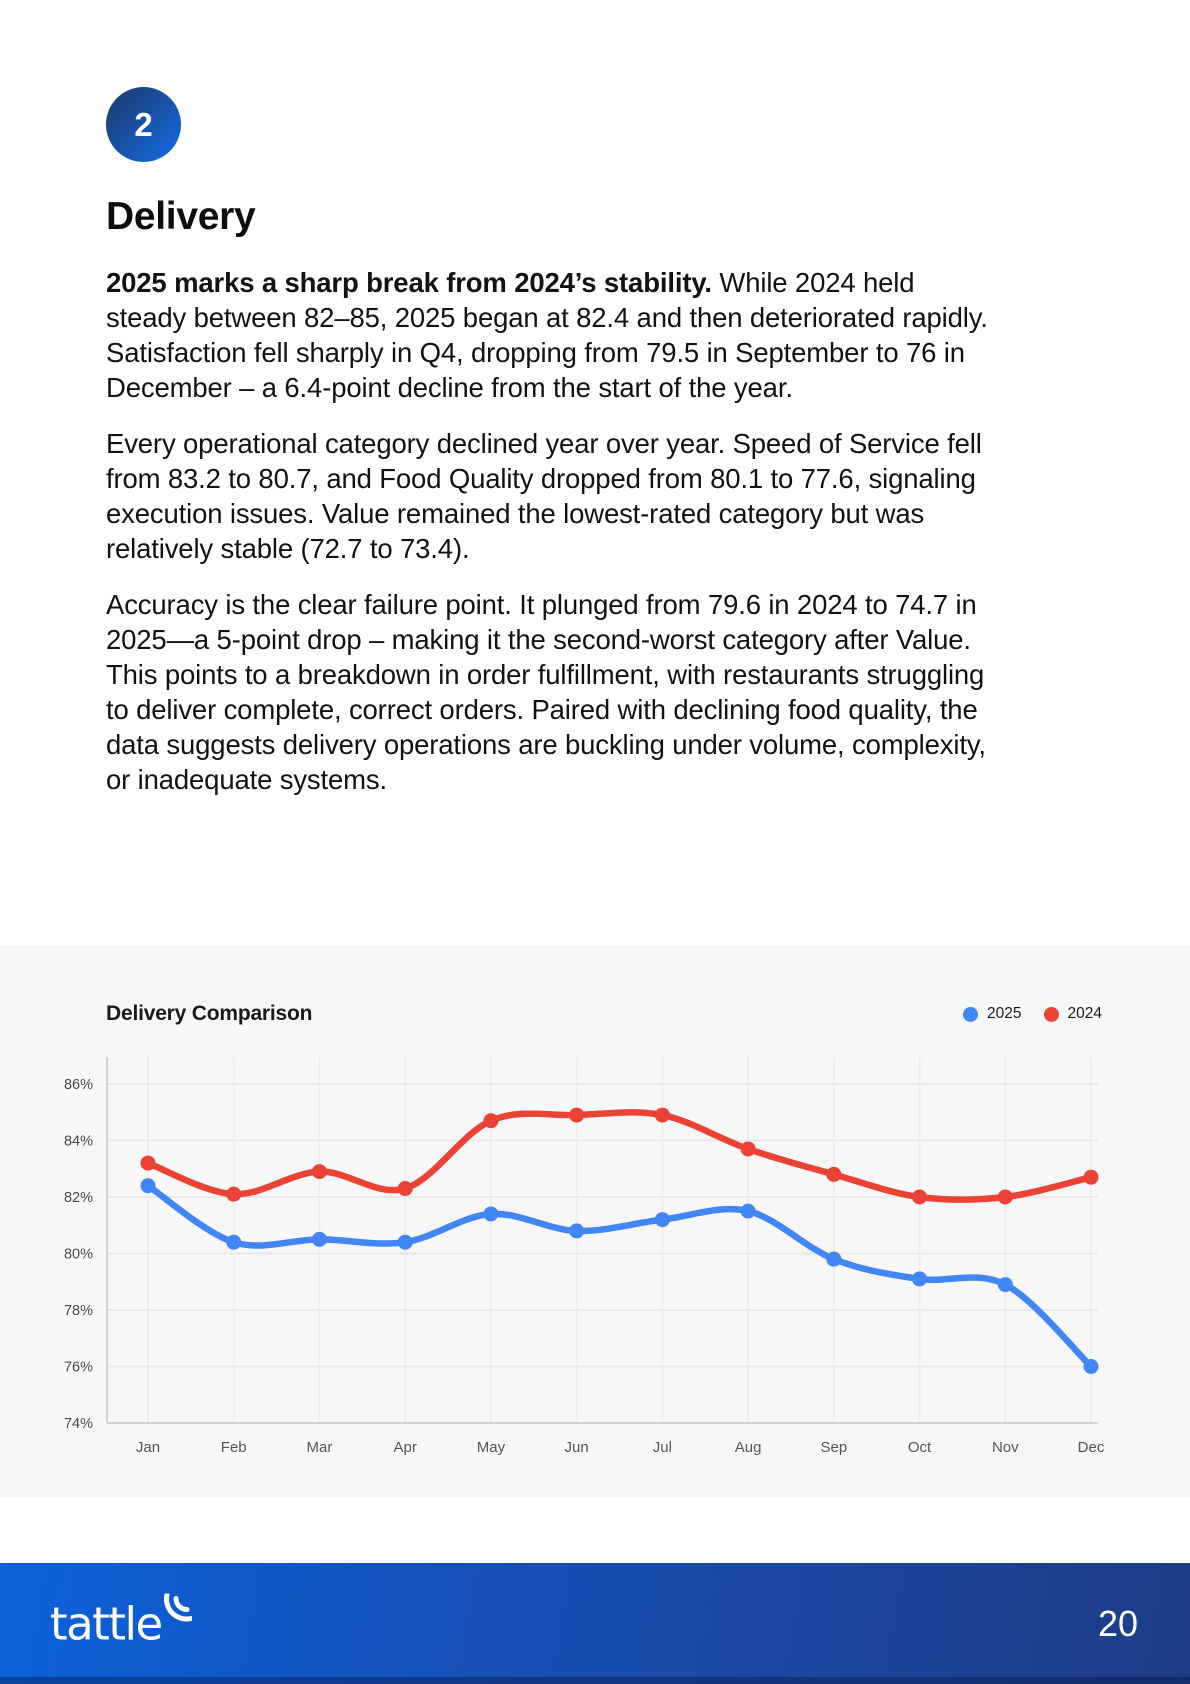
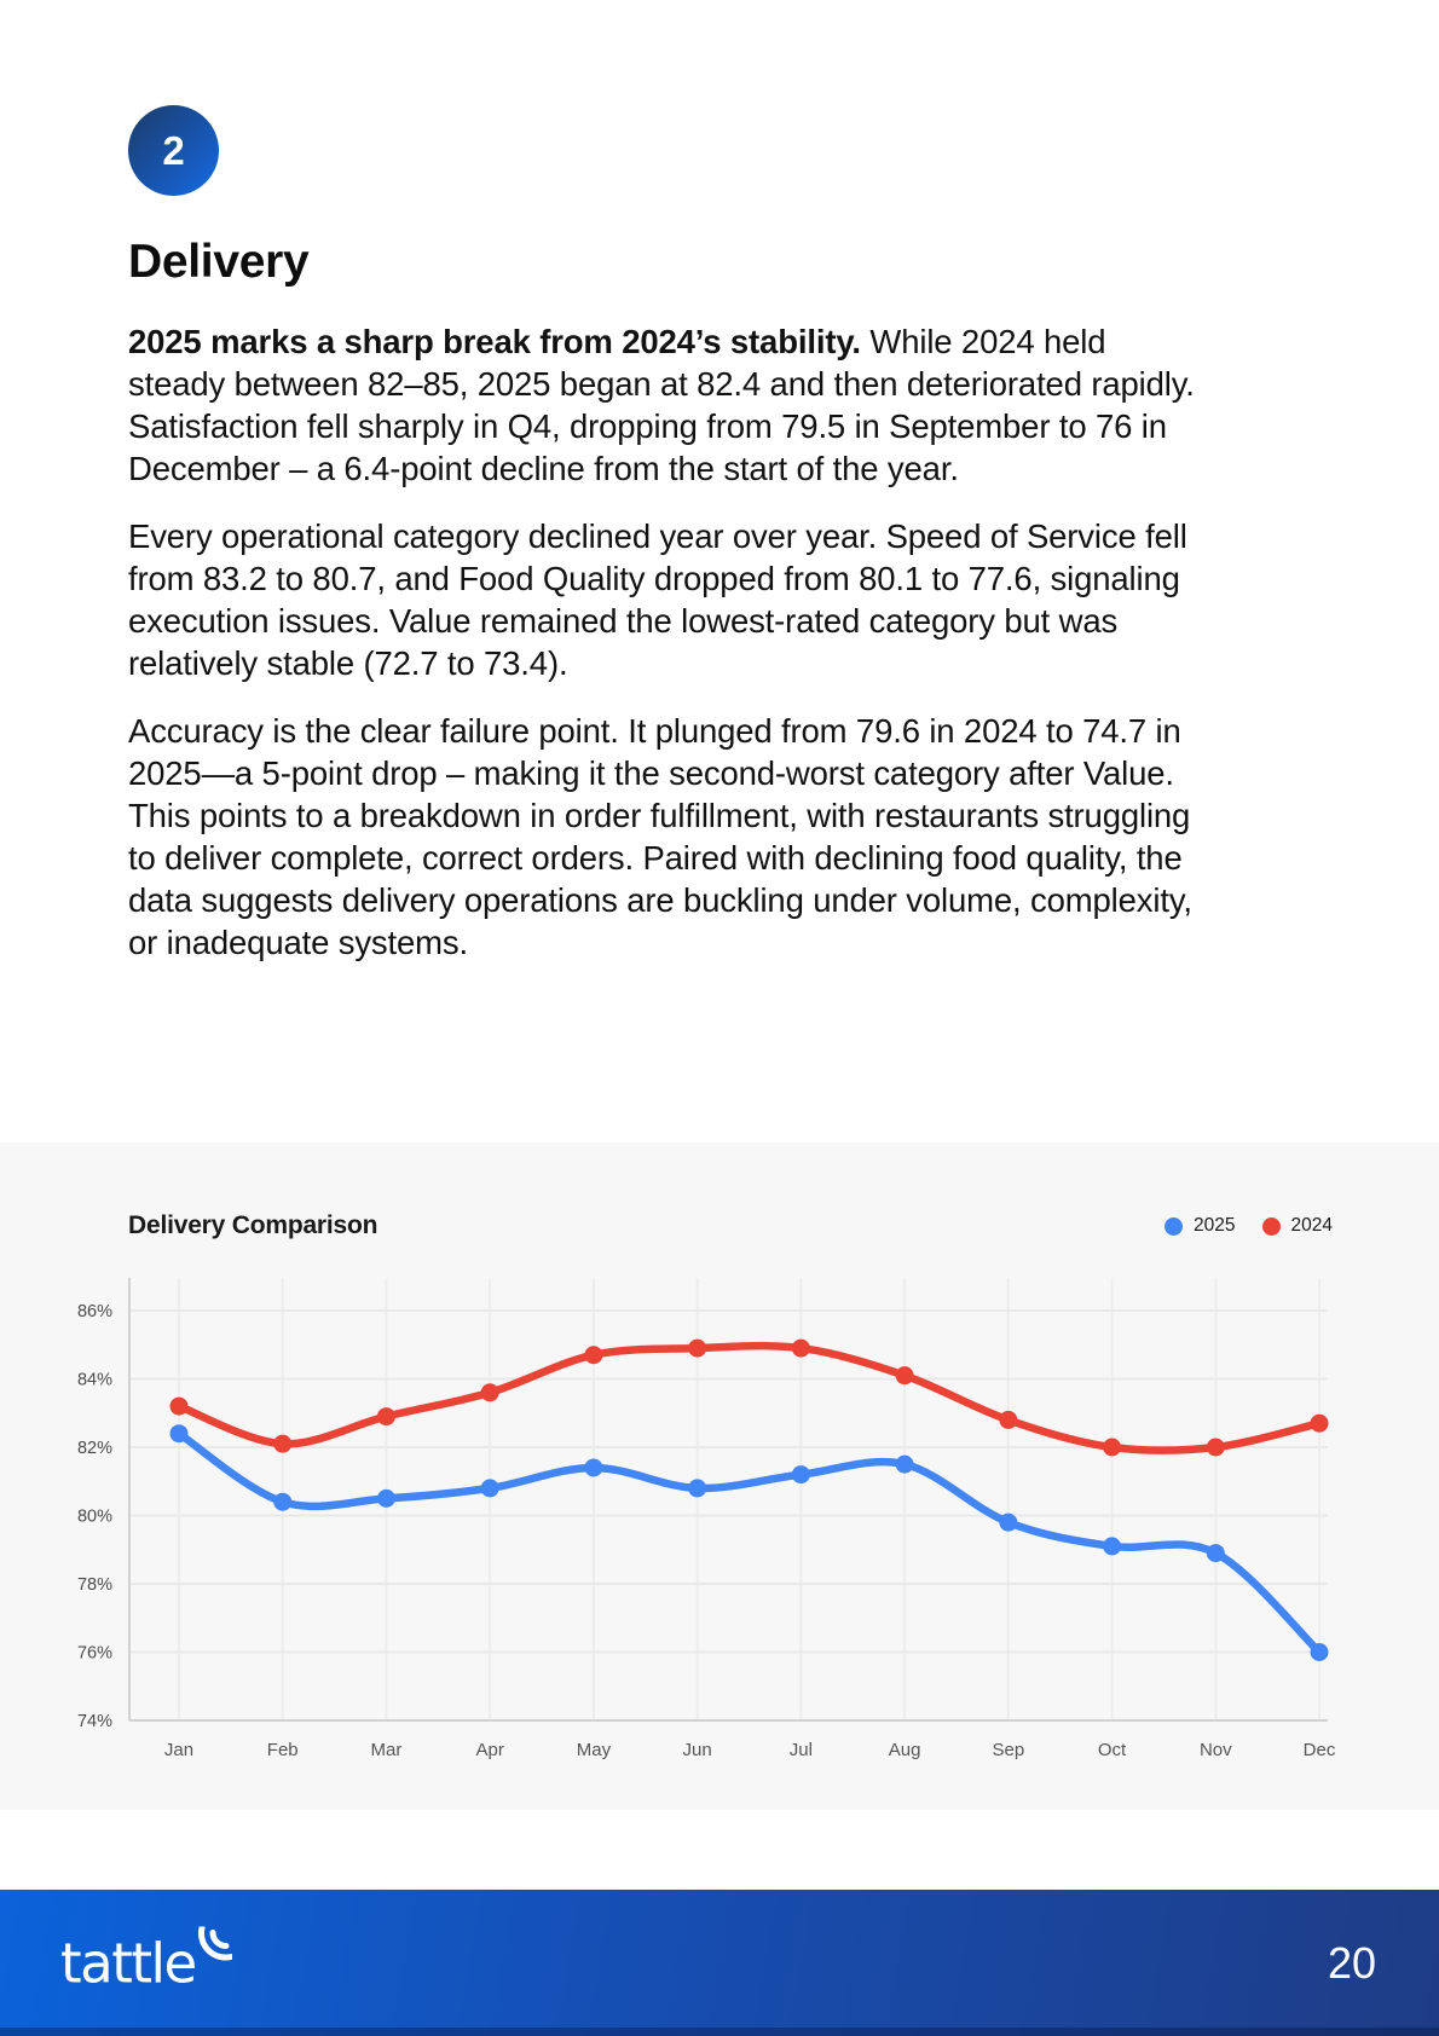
2025/Apr: 80.4% -> 80.8%
2024/Apr: 82.3% -> 83.6%
2024/Aug: 83.7% -> 84.1%
